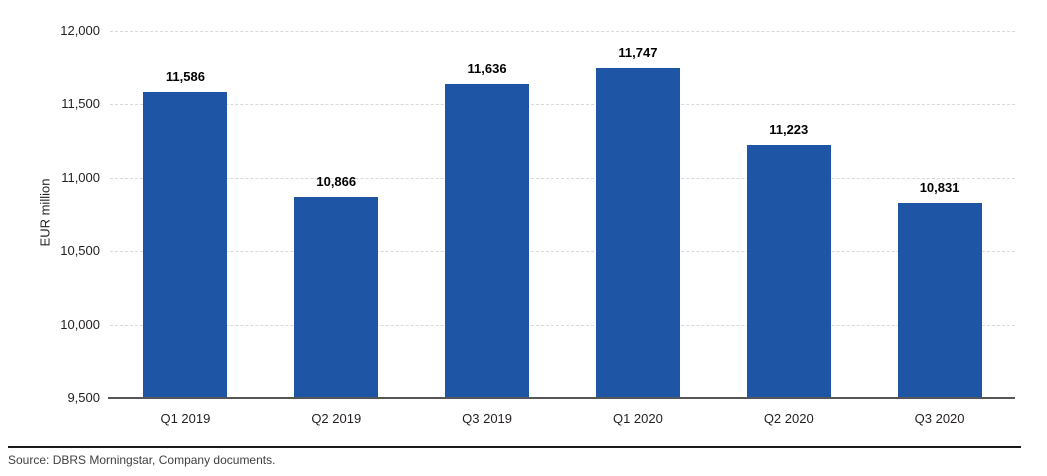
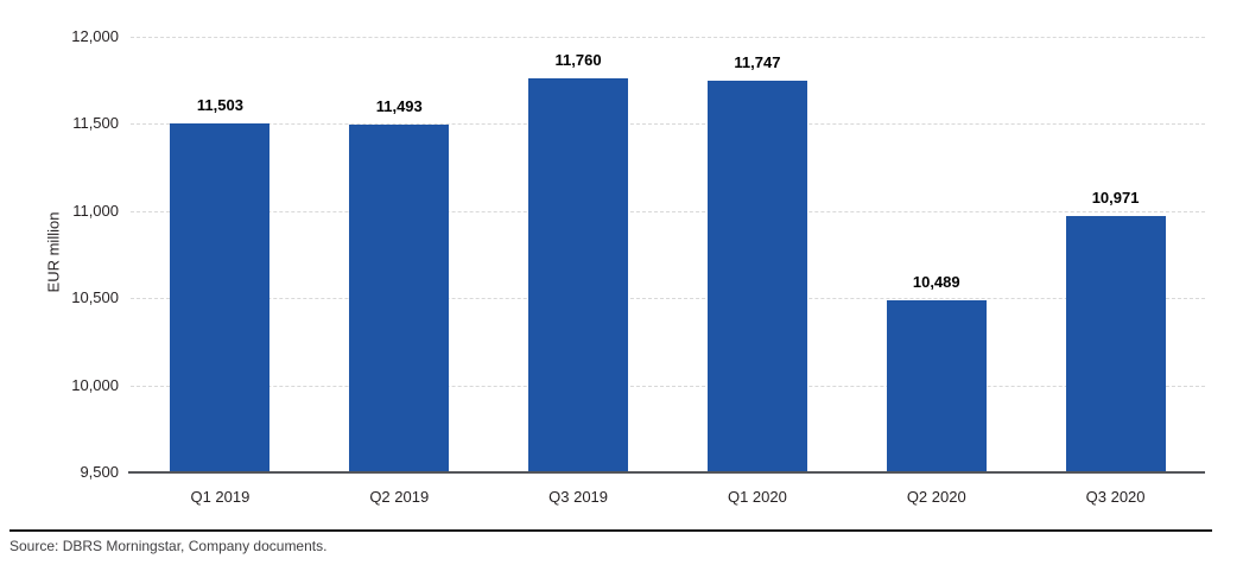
Q1 2019: 11,586 -> 11,503
Q2 2019: 10,866 -> 11,493
Q3 2019: 11,636 -> 11,760
Q2 2020: 11,223 -> 10,489
Q3 2020: 10,831 -> 10,971
